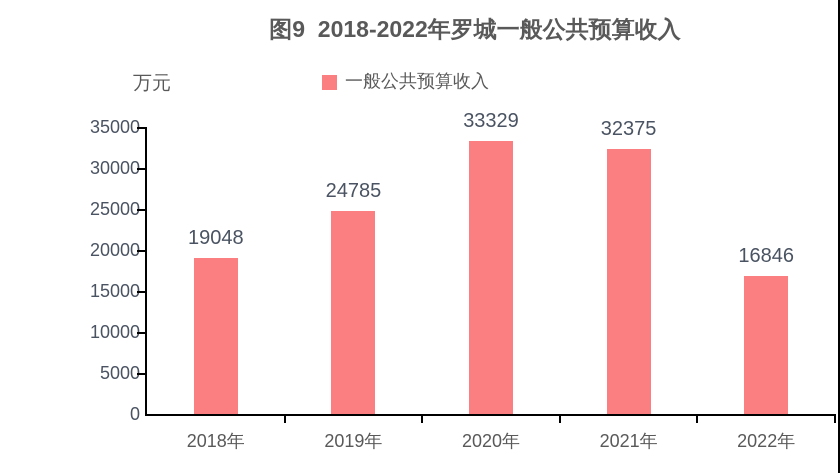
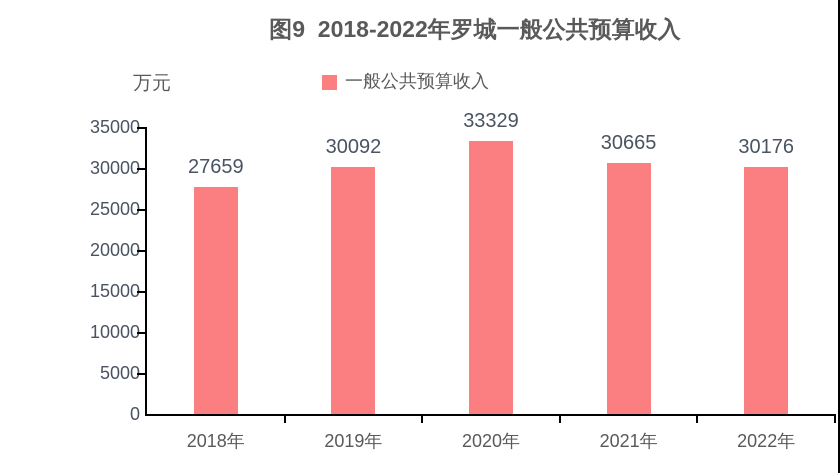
2018年: 19048 -> 27659
2019年: 24785 -> 30092
2021年: 32375 -> 30665
2022年: 16846 -> 30176
